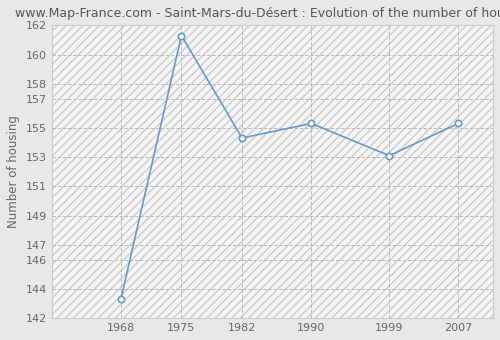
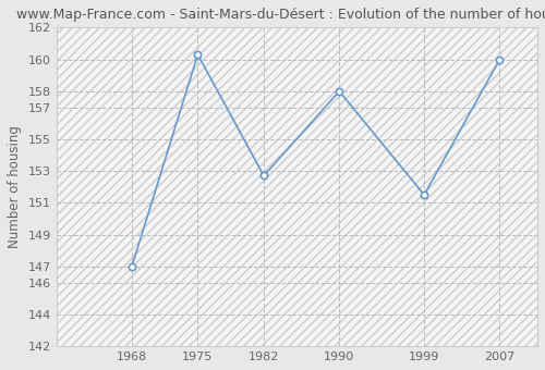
1968: 143.3 -> 147.0
1975: 161.3 -> 160.3
1982: 154.3 -> 152.7
1990: 155.3 -> 158.0
1999: 153.1 -> 151.5
2007: 155.3 -> 160.0
